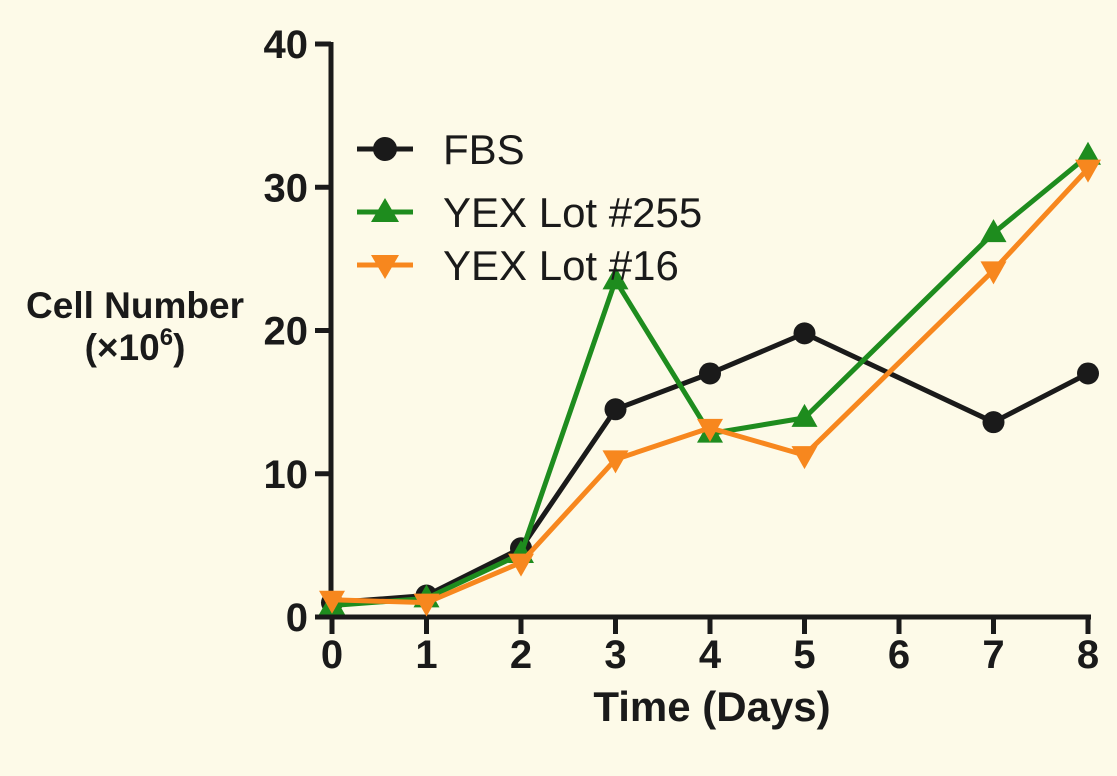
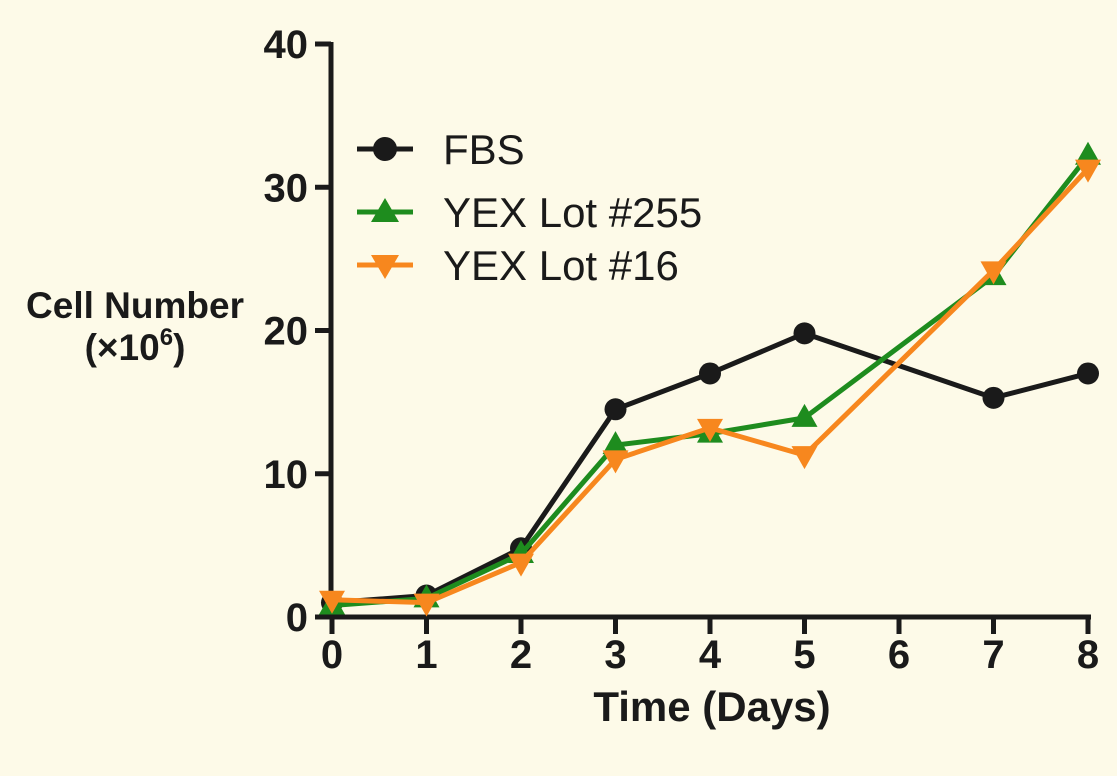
YEX Lot #255/3: 23.5 -> 12.0
FBS/7: 13.6 -> 15.3
YEX Lot #255/7: 26.8 -> 23.8
